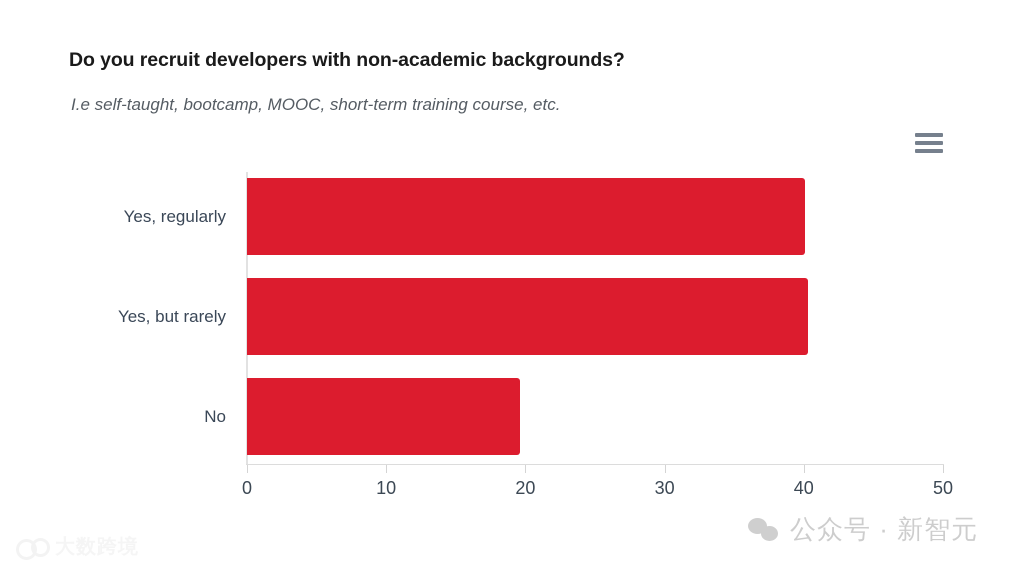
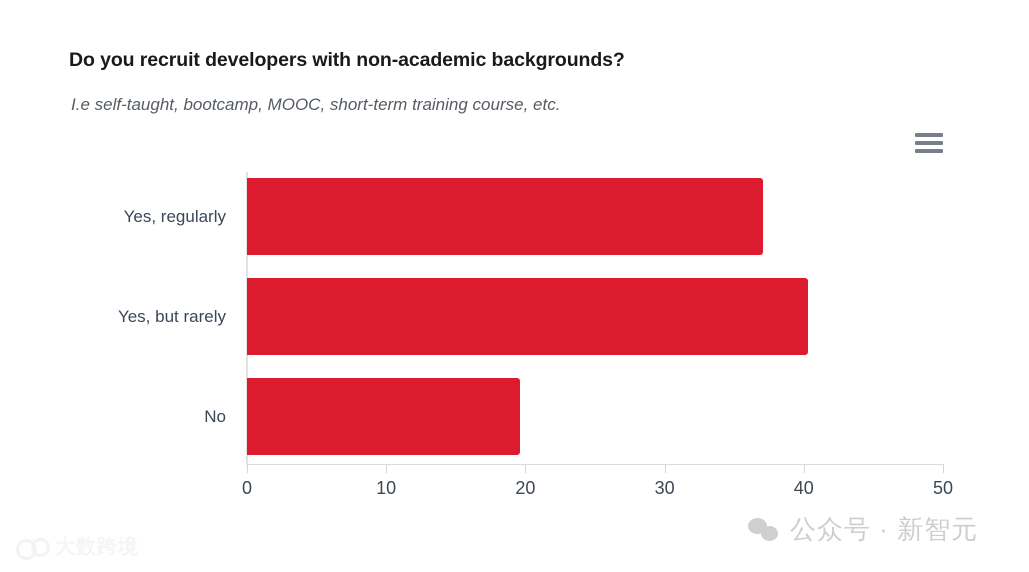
Yes, regularly: 40.1 -> 37.1
